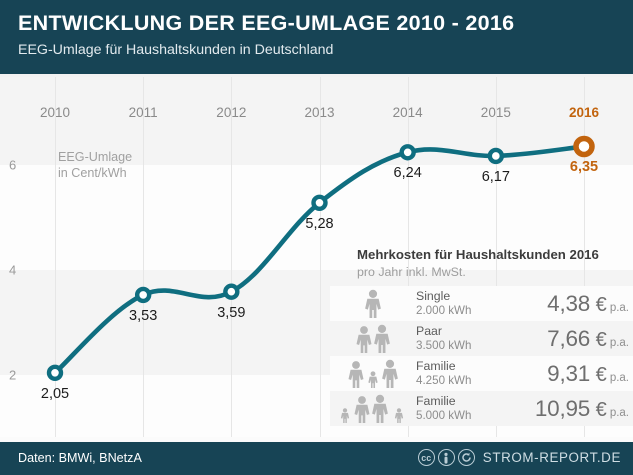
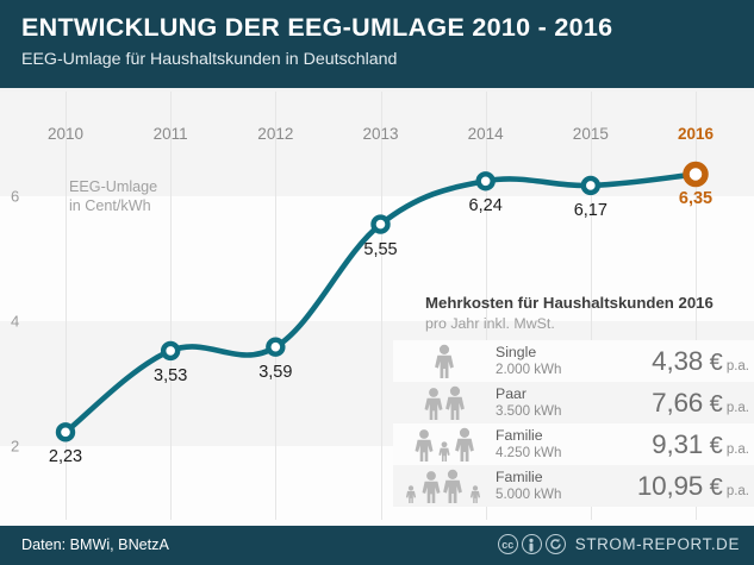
2010: 2,05 -> 2,23
2013: 5,28 -> 5,55
